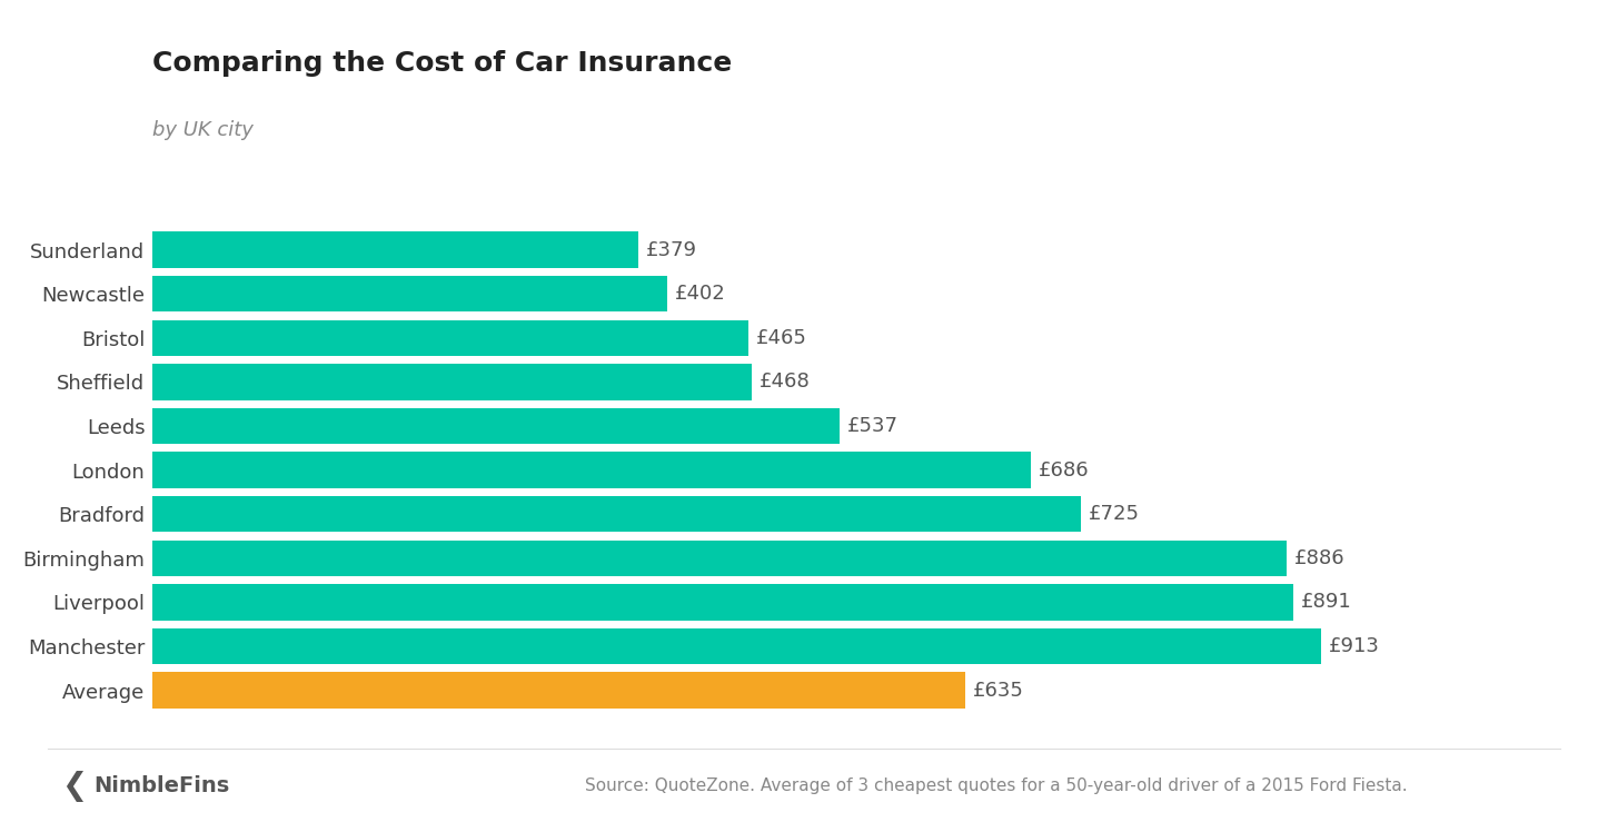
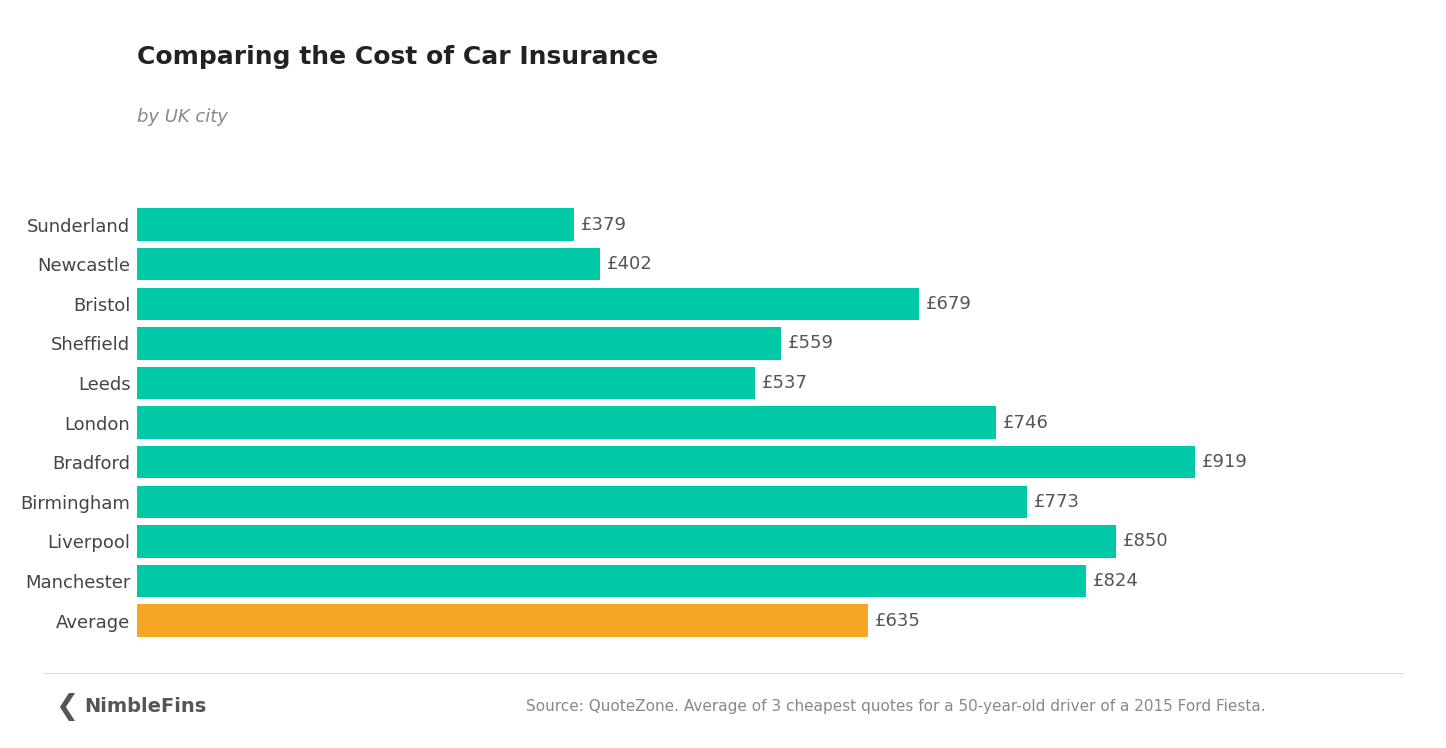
Bristol: £465 -> £679
Sheffield: £468 -> £559
London: £686 -> £746
Bradford: £725 -> £919
Birmingham: £886 -> £773
Liverpool: £891 -> £850
Manchester: £913 -> £824
